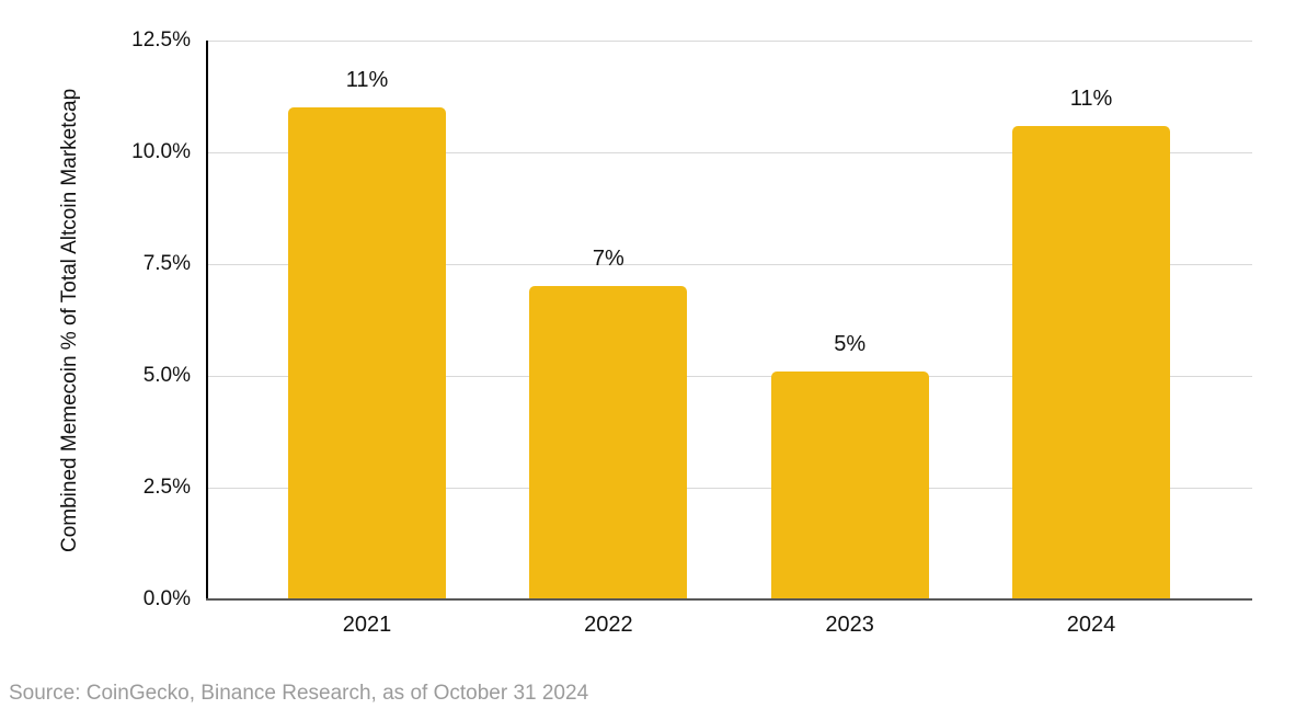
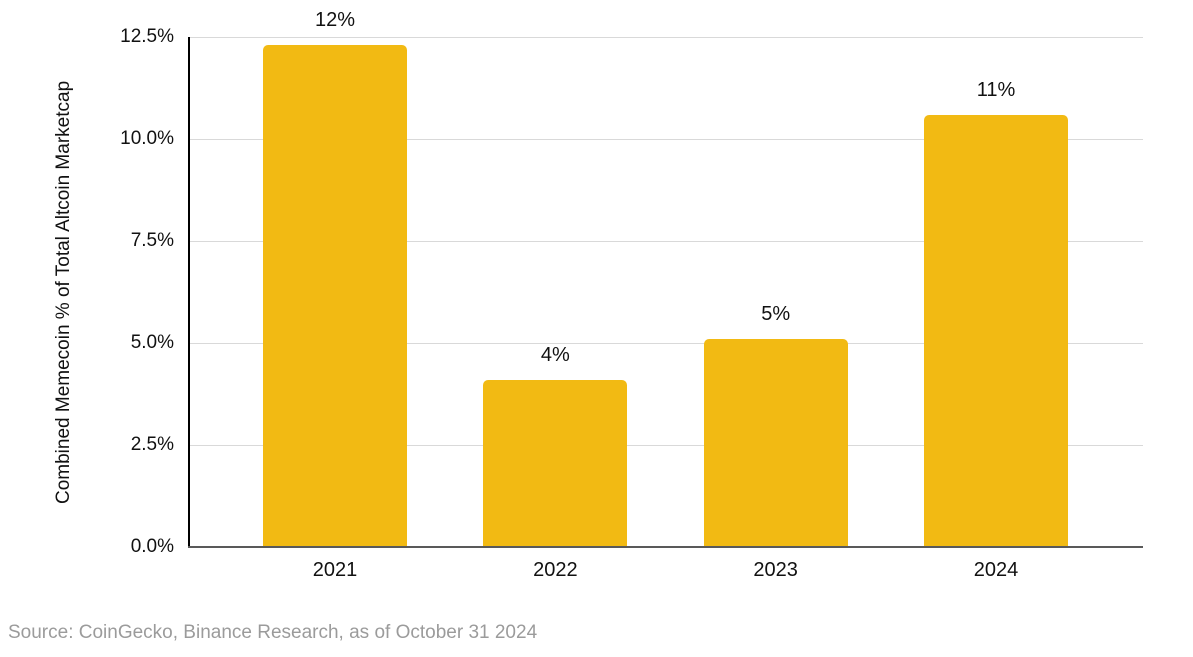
2021: 11% -> 12%
2022: 7% -> 4%
